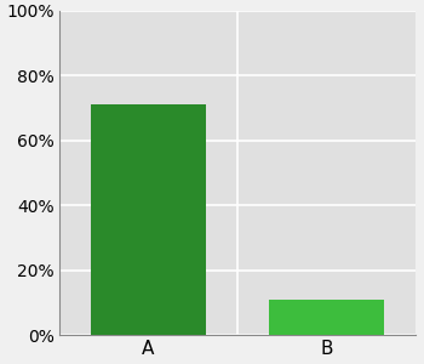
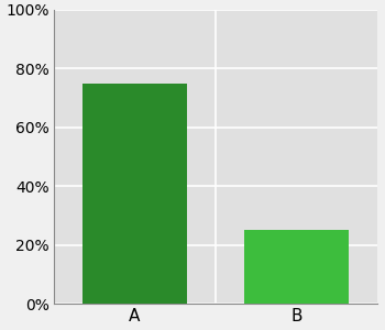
A: 71% -> 75%
B: 11% -> 25%
